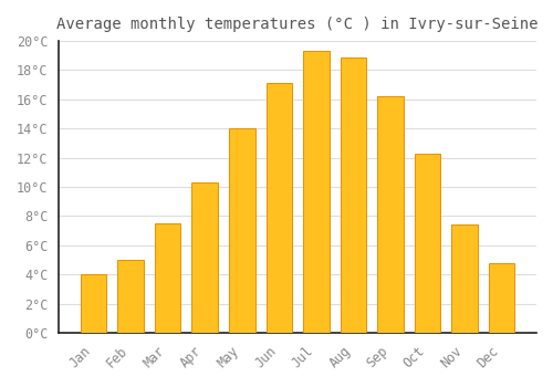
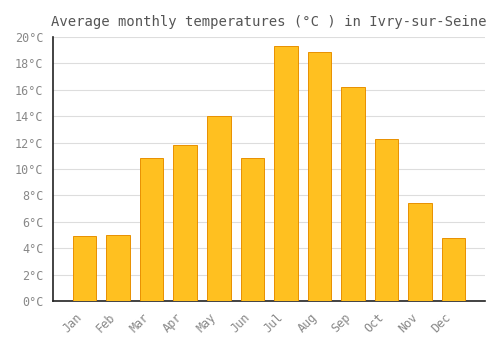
Jan: 4.0°C -> 4.9°C
Mar: 7.5°C -> 10.8°C
Apr: 10.3°C -> 11.8°C
Jun: 17.1°C -> 10.8°C
